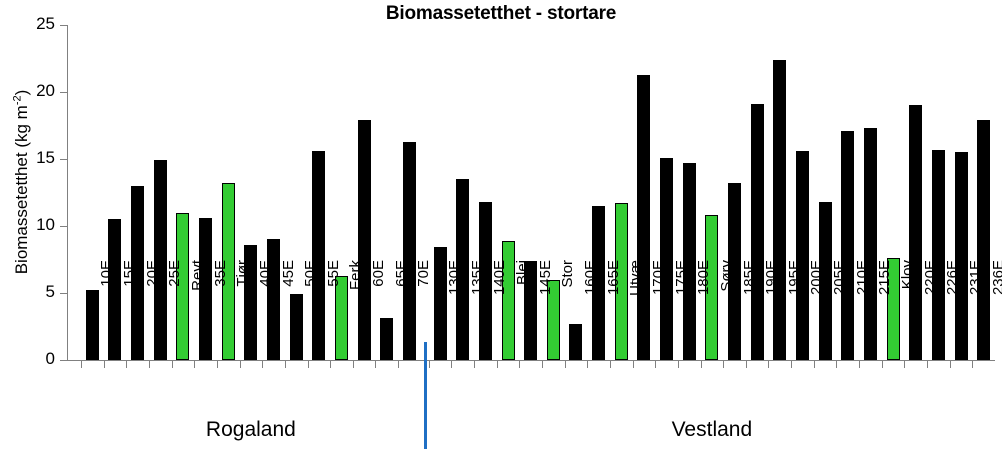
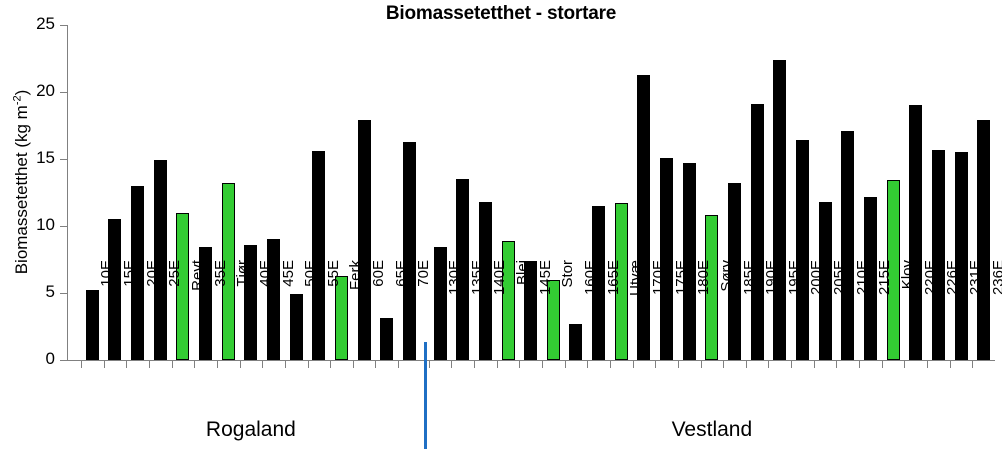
35E: 10.6 -> 8.4
200E: 15.6 -> 16.4
215E: 17.3 -> 12.2
Klov: 7.6 -> 13.4
